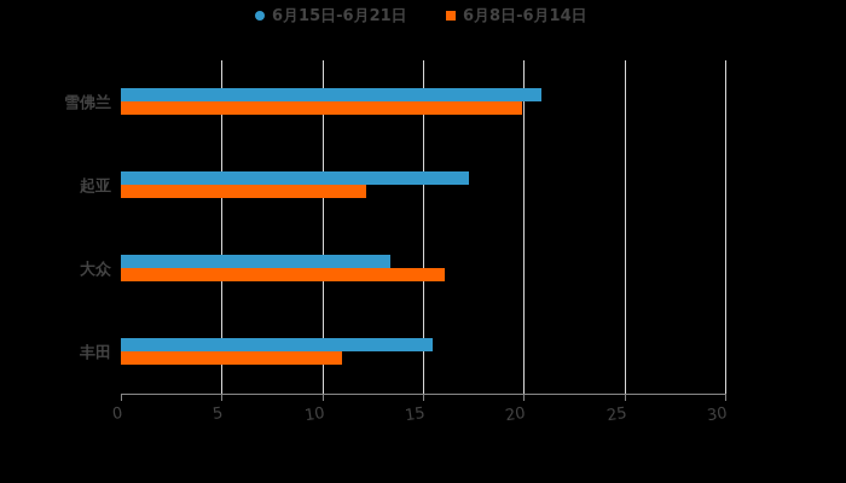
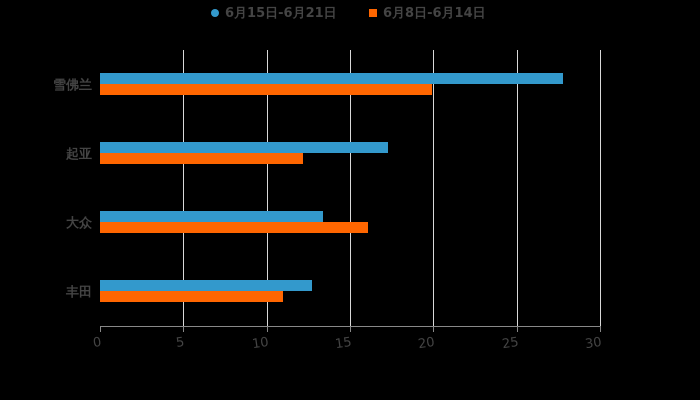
6月15日-6月21日/雪佛兰: 20.9 -> 27.8
6月15日-6月21日/丰田: 15.5 -> 12.7
